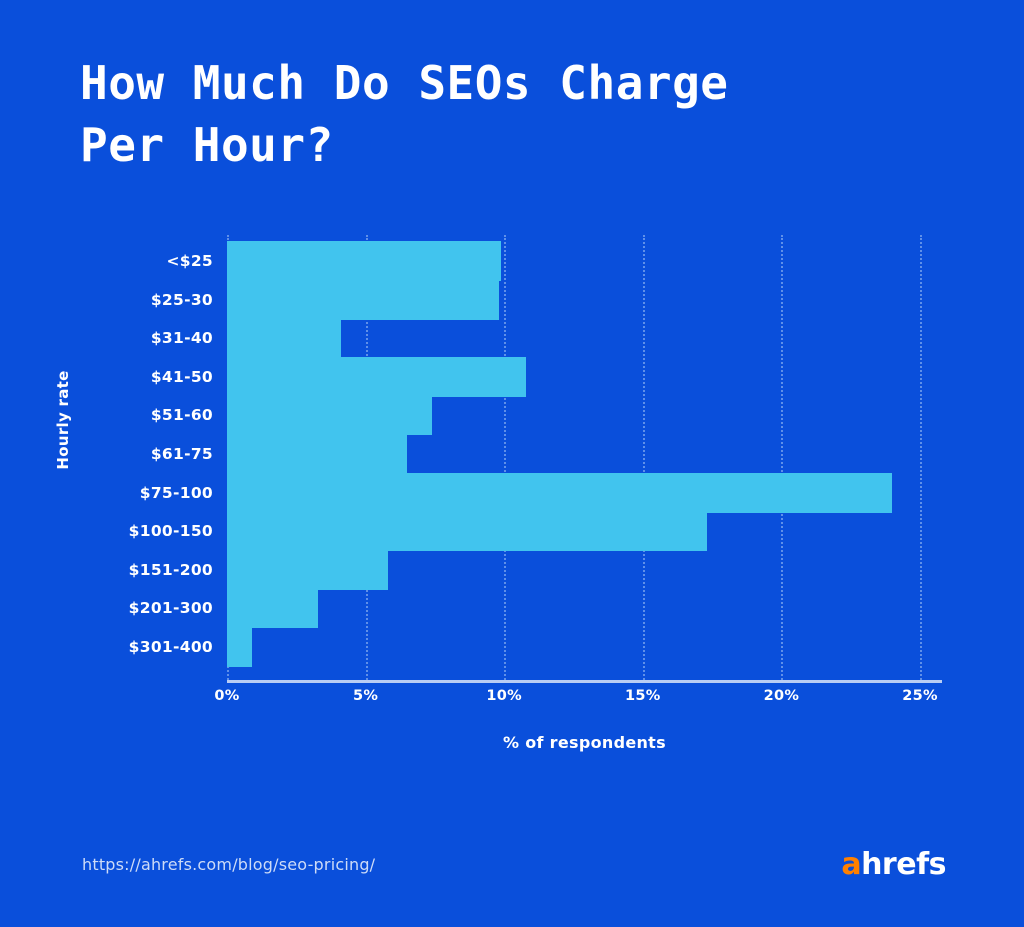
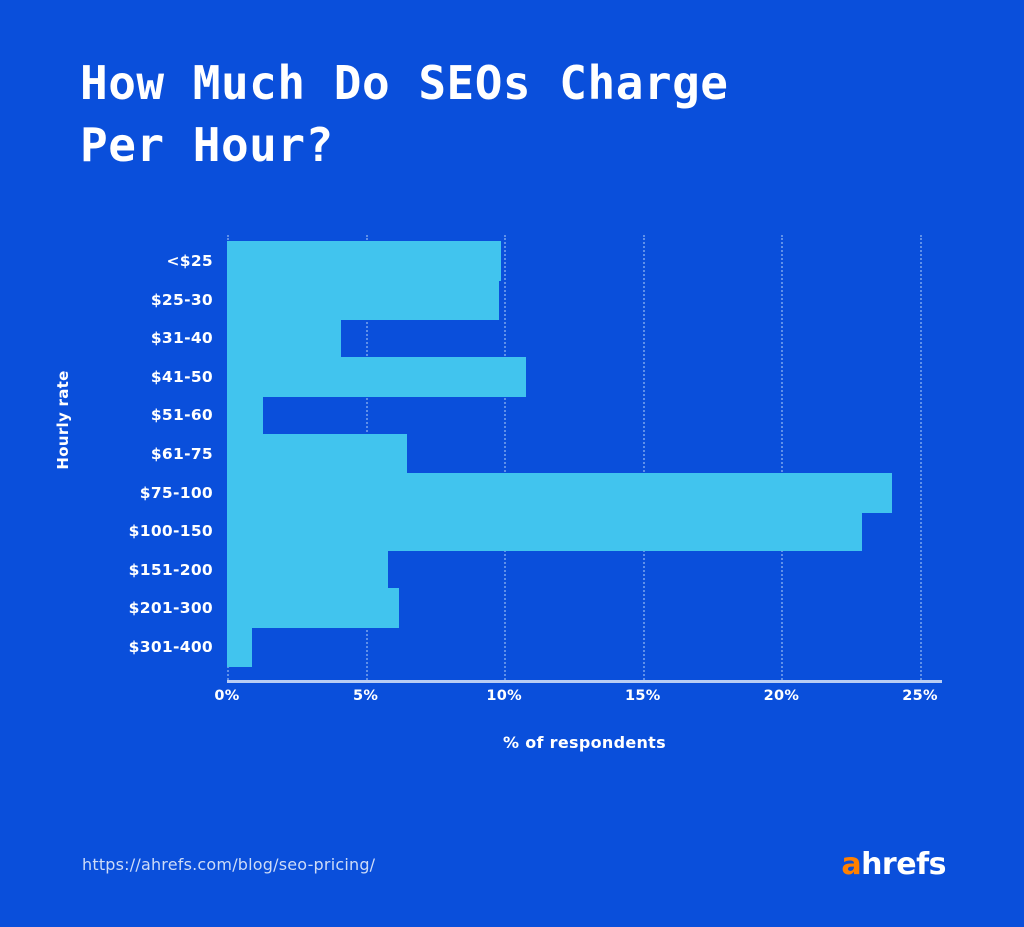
$51-60: 7.4% -> 1.3%
$100-150: 17.3% -> 22.9%
$201-300: 3.3% -> 6.2%
